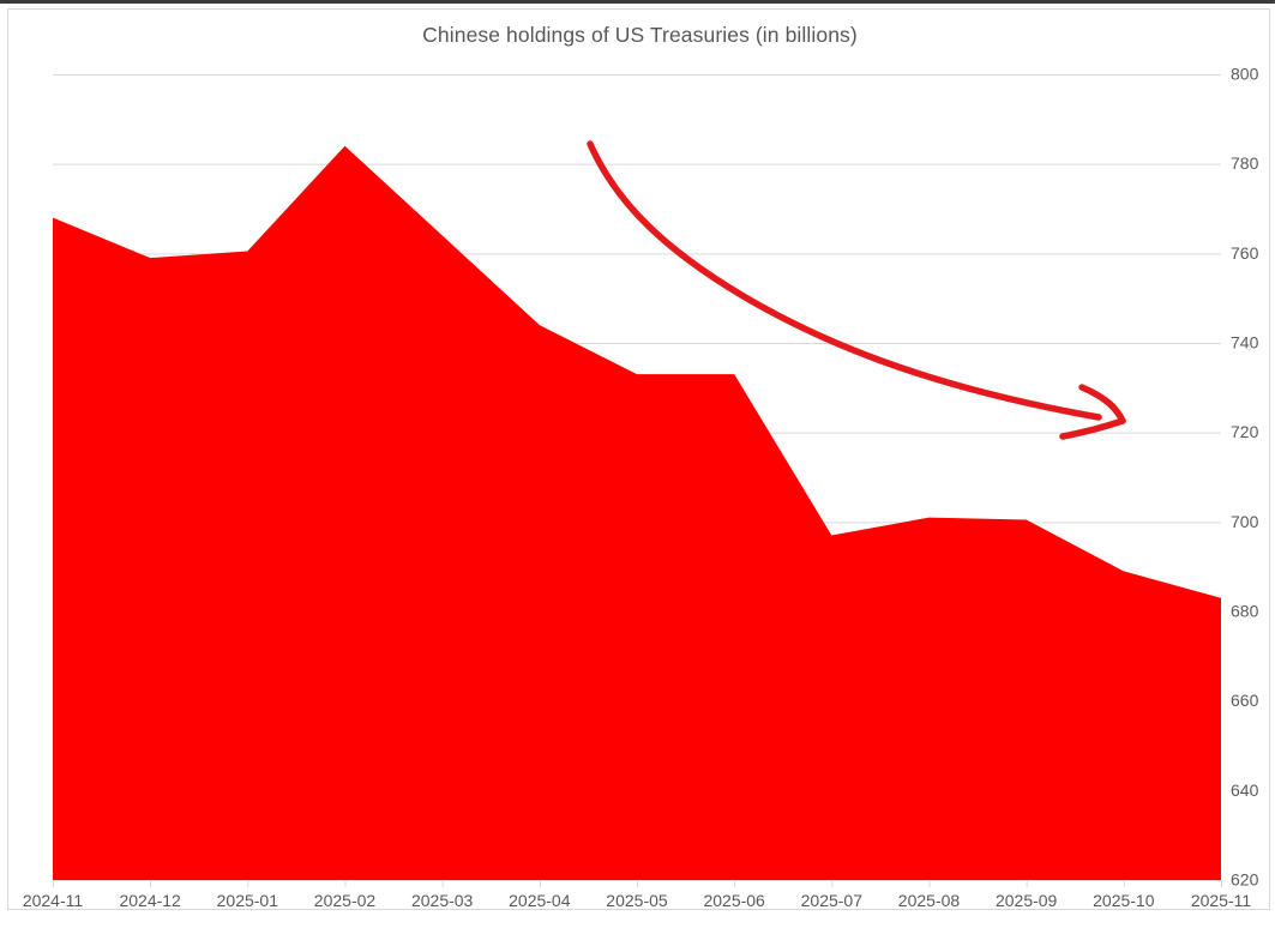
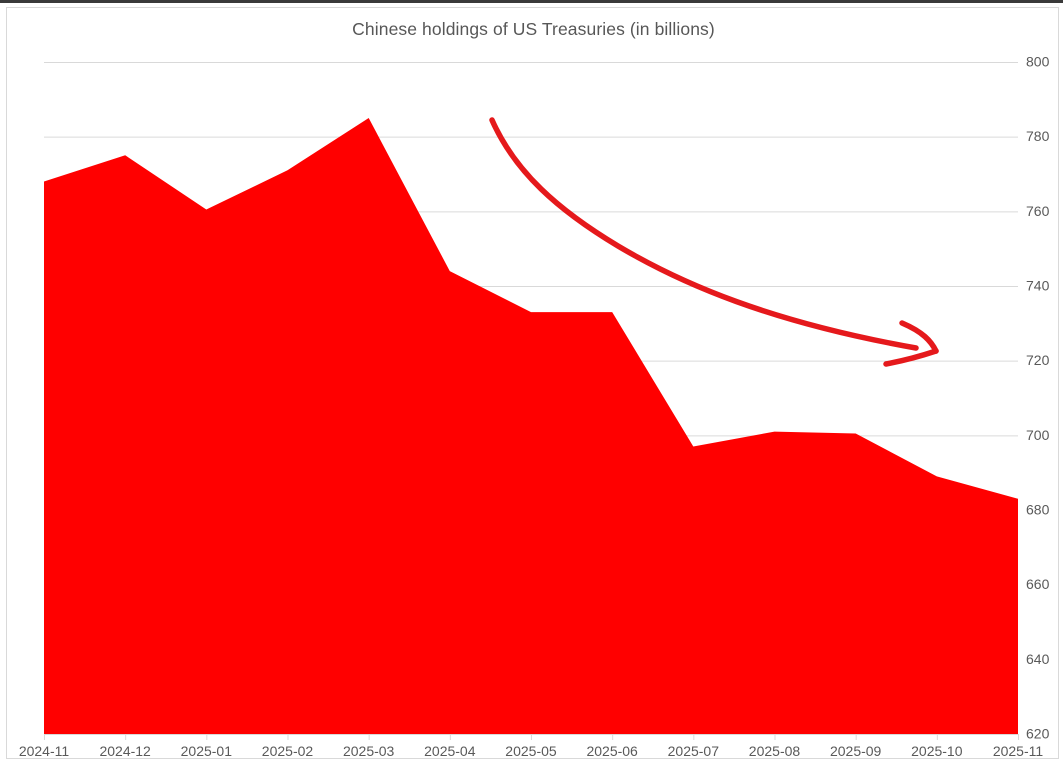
2024-12: 759 -> 775
2025-02: 784 -> 771
2025-03: 764 -> 785
